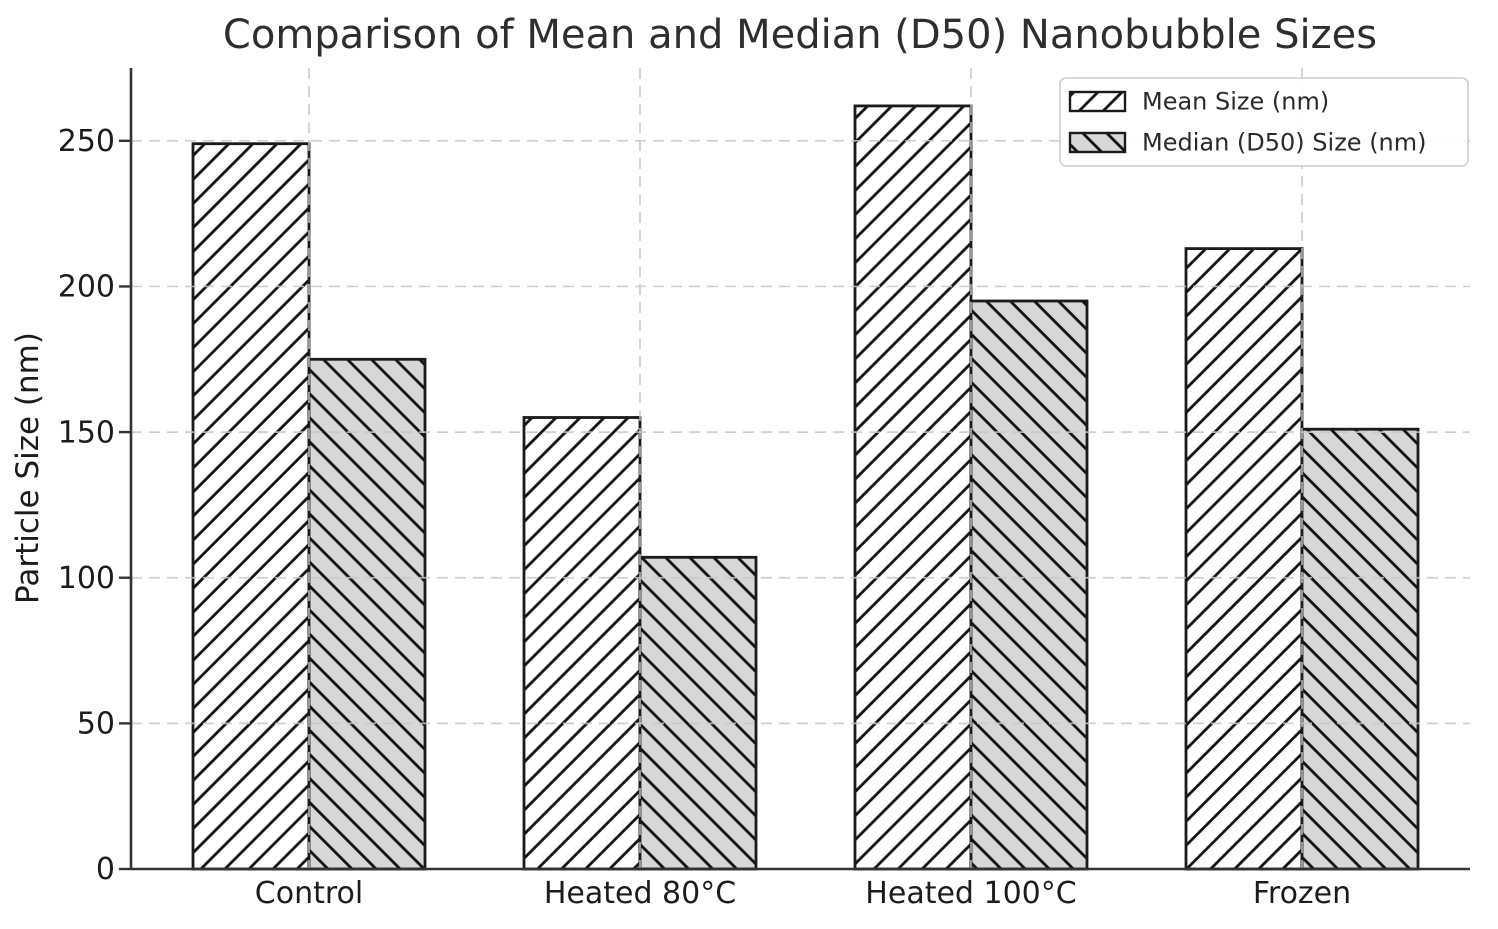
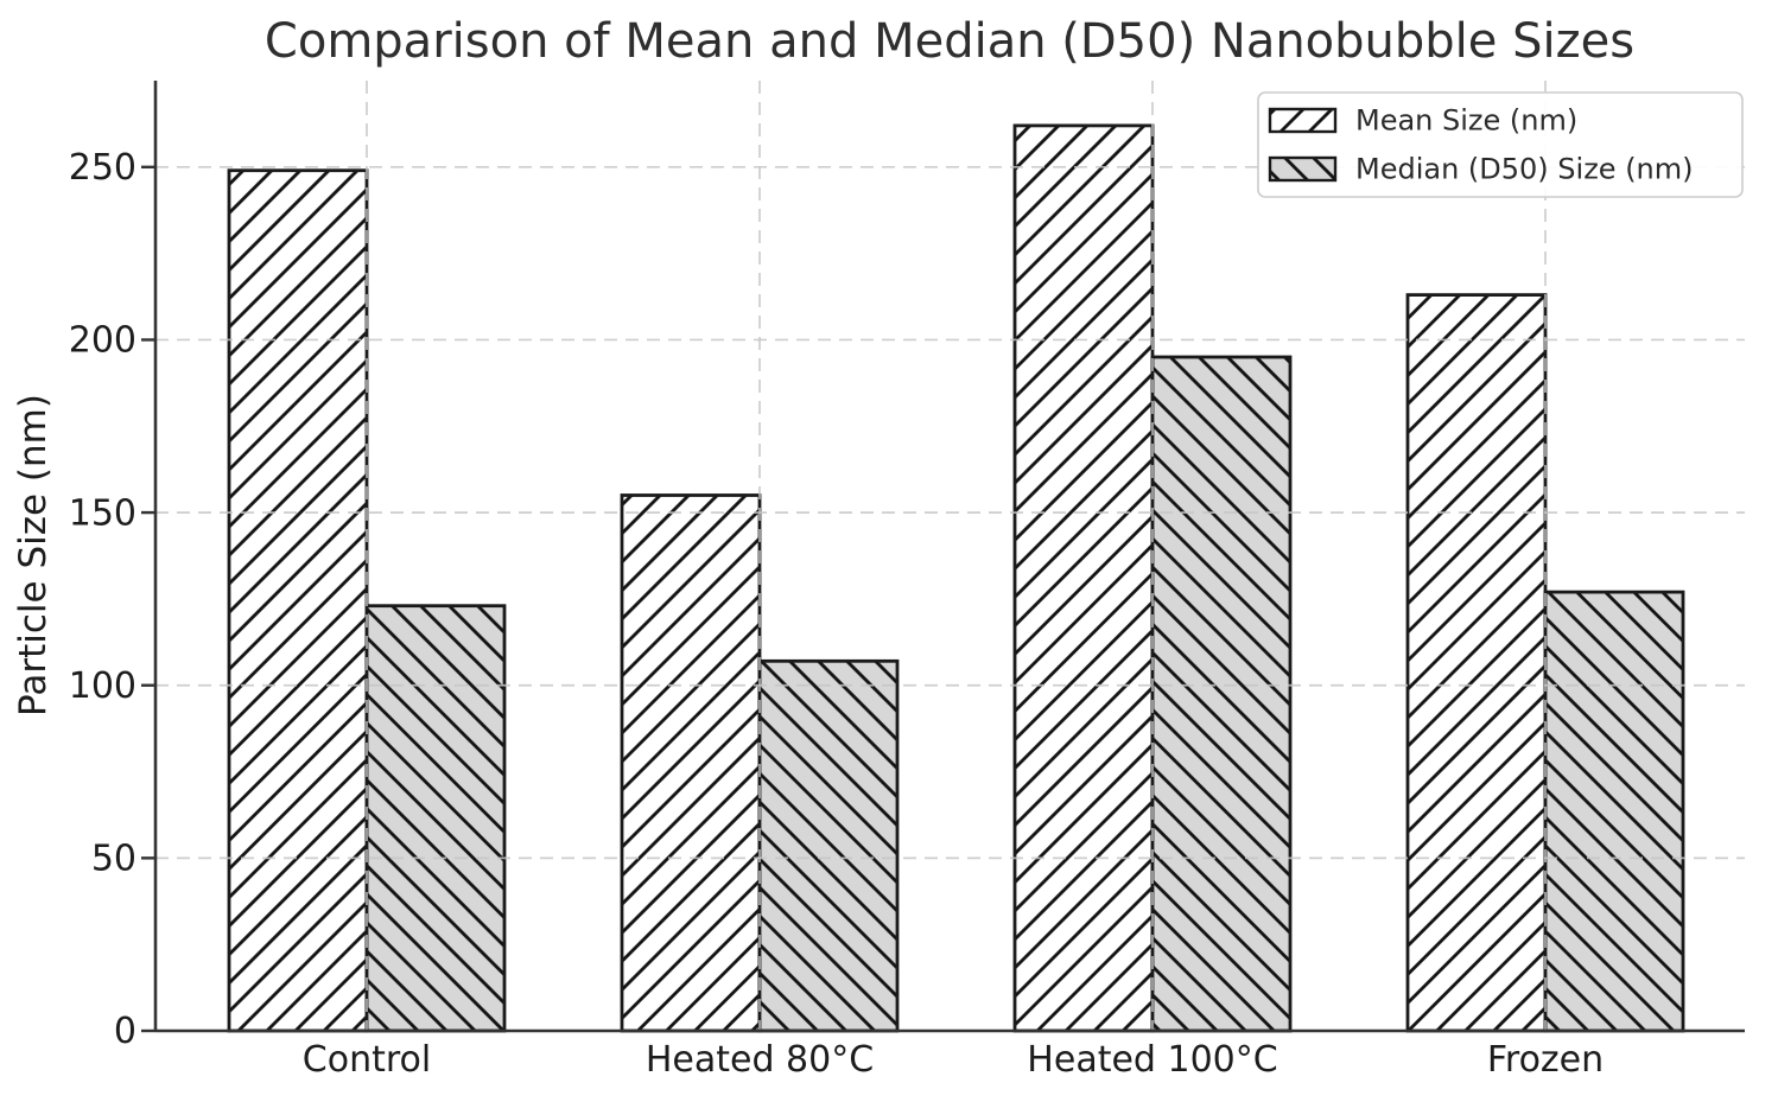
Median (D50) Size (nm)/Control: 175 -> 123
Median (D50) Size (nm)/Frozen: 151 -> 127
